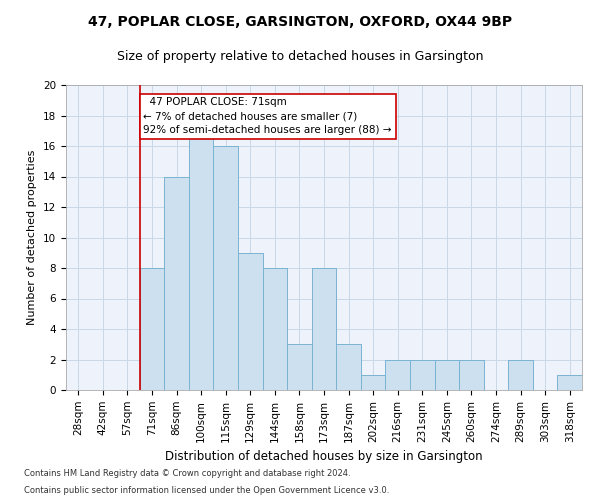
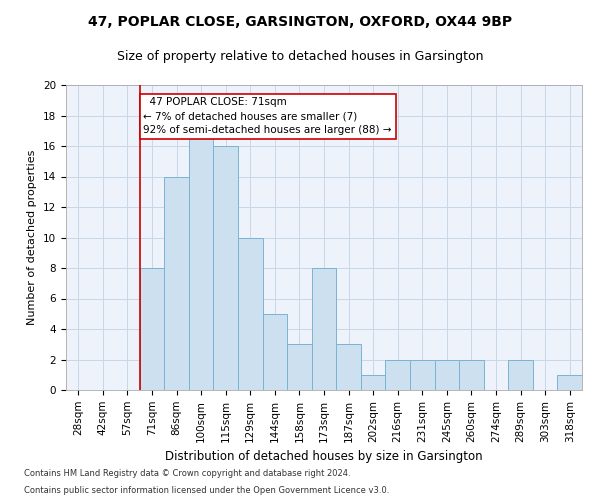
129sqm: 9 -> 10
144sqm: 8 -> 5
